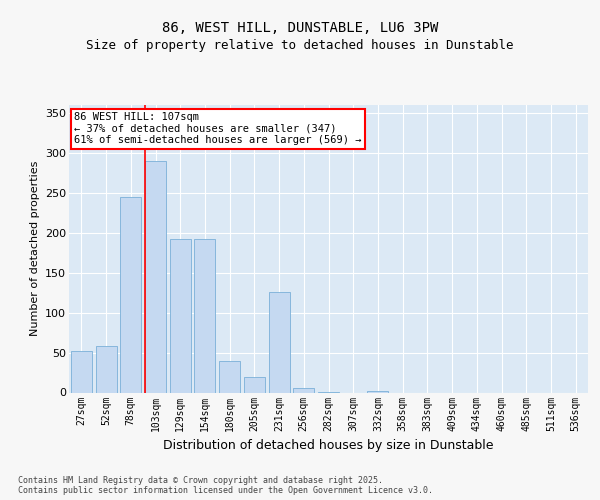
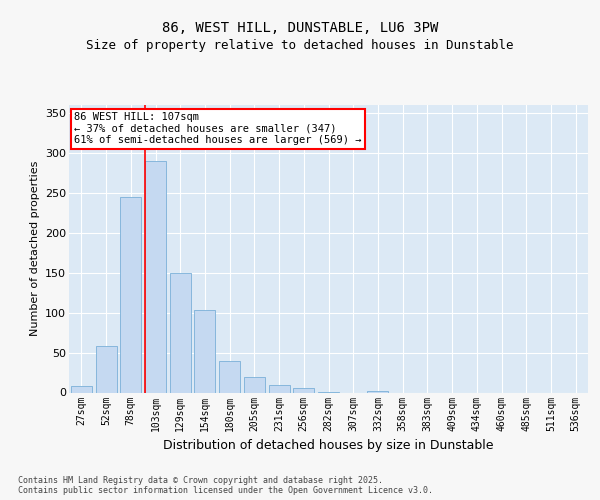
27sqm: 52 -> 8
129sqm: 192 -> 150
154sqm: 192 -> 103
231sqm: 126 -> 10
